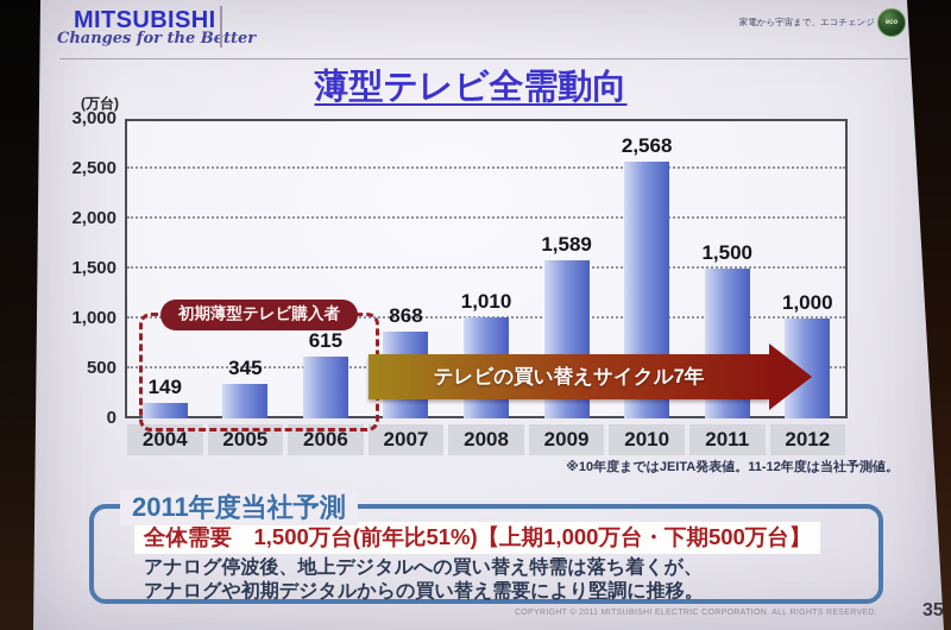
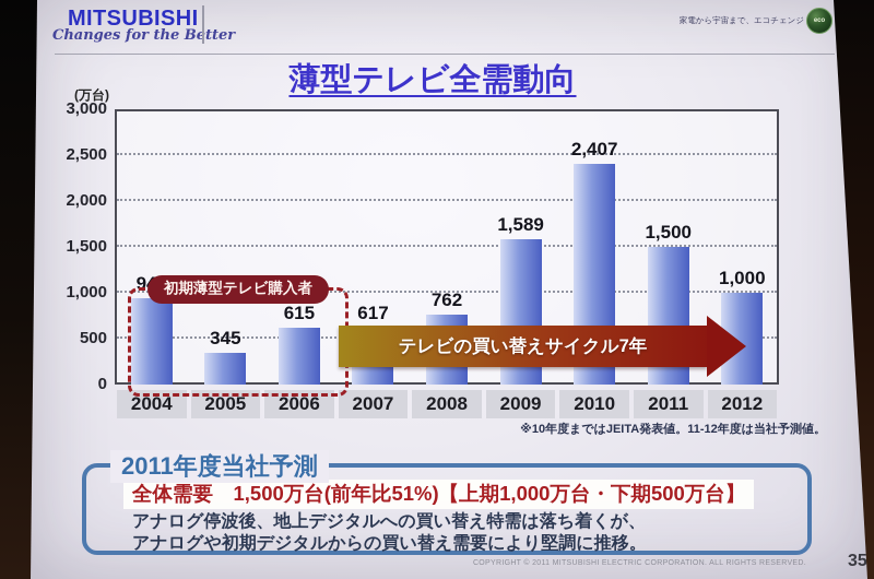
2004: 149 -> 941
2007: 868 -> 617
2008: 1,010 -> 762
2010: 2,568 -> 2,407
